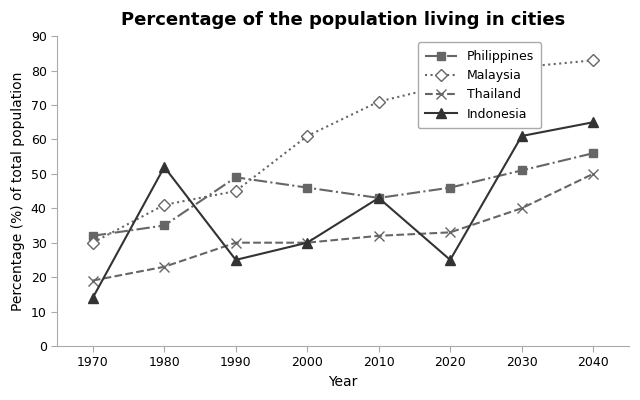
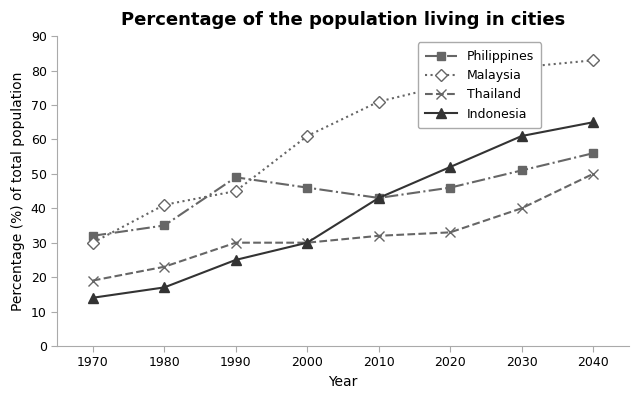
Indonesia/1980: 52 -> 17
Indonesia/2020: 25 -> 52
